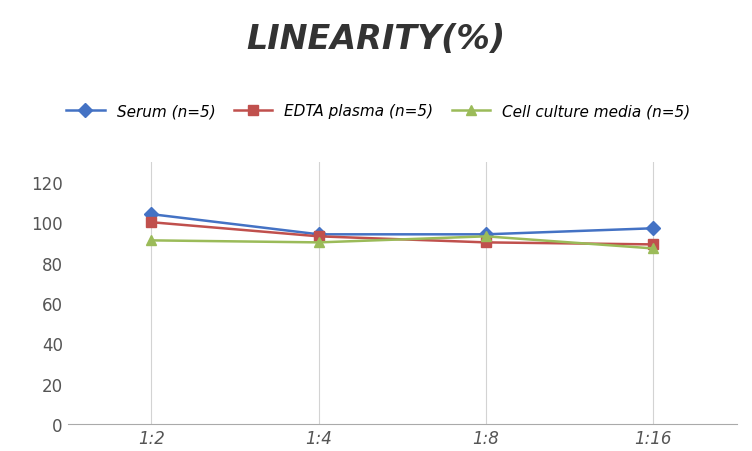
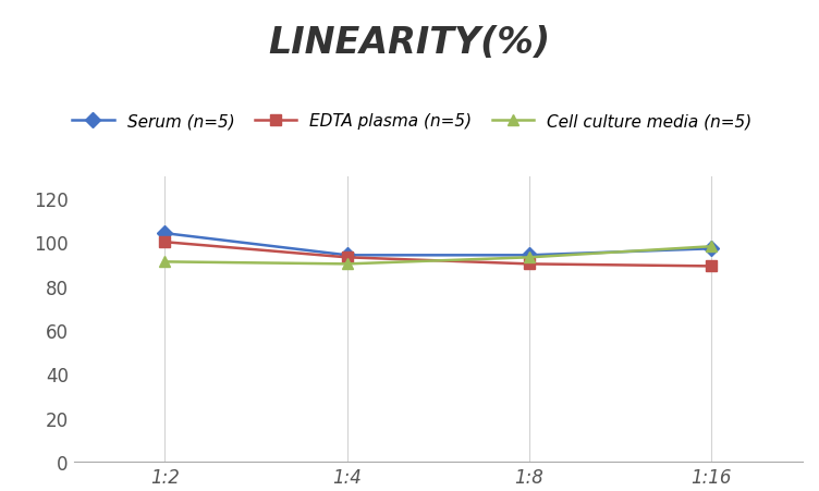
Cell culture media (n=5)/1:16: 87 -> 98
